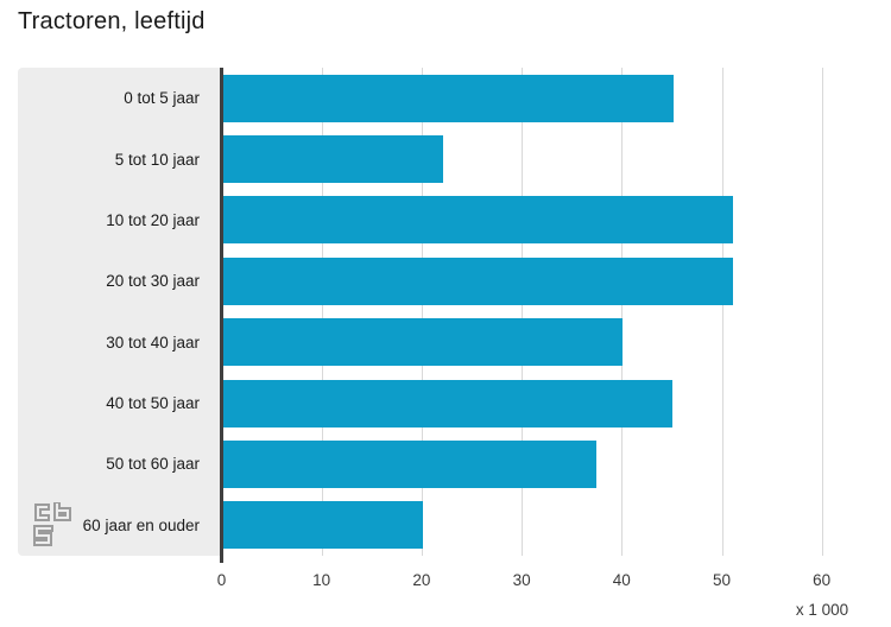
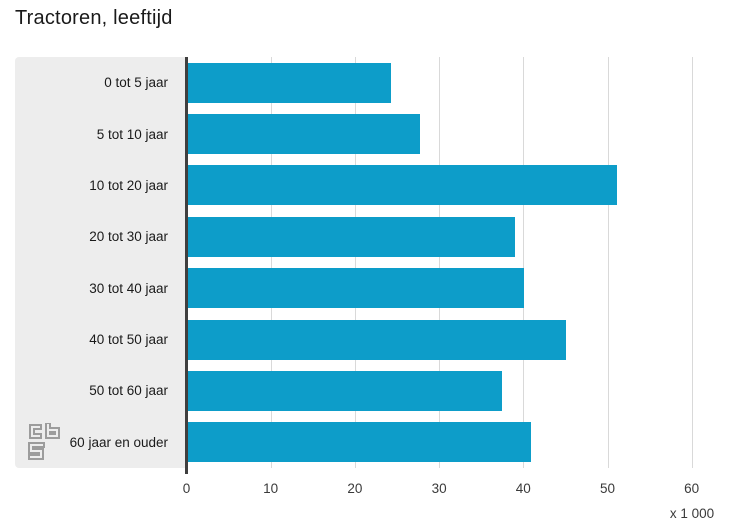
0 tot 5 jaar: 45 -> 24
5 tot 10 jaar: 22 -> 28
20 tot 30 jaar: 51 -> 39
60 jaar en ouder: 20 -> 41
